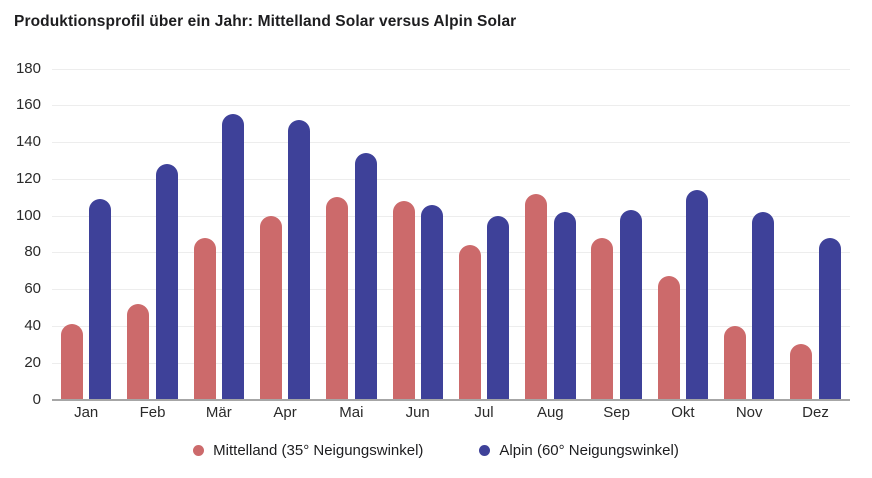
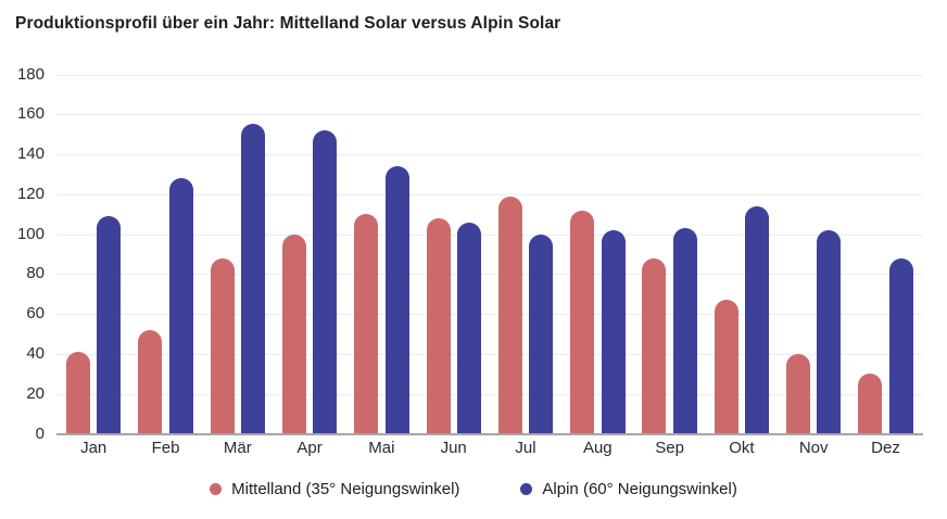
Mittelland (35° Neigungswinkel)/Jul: 84 -> 119
